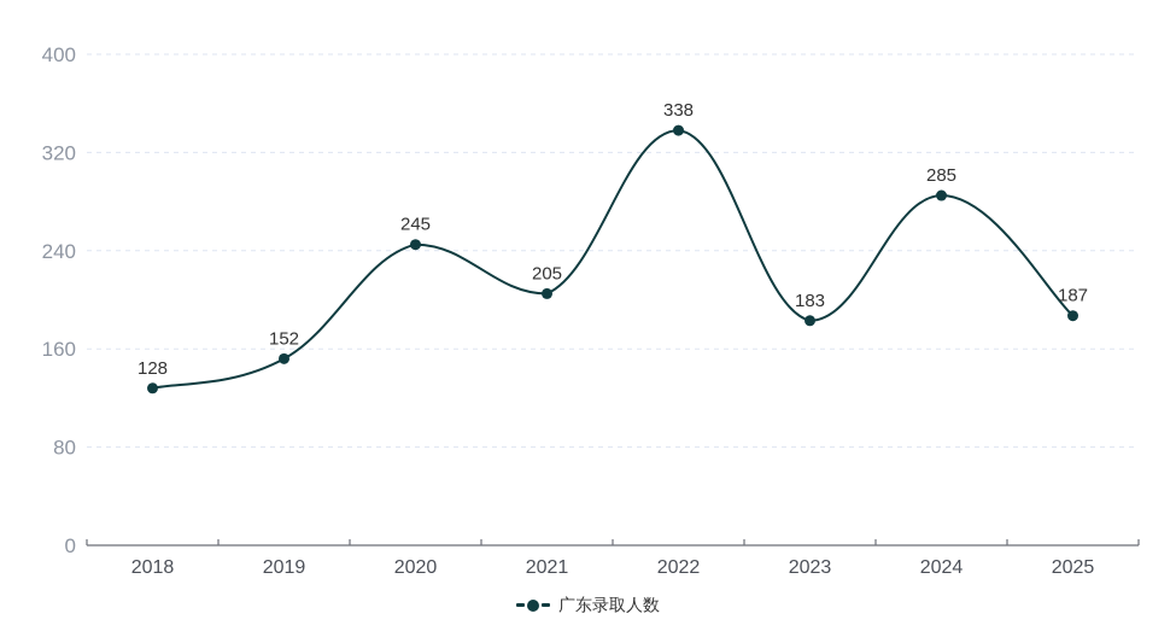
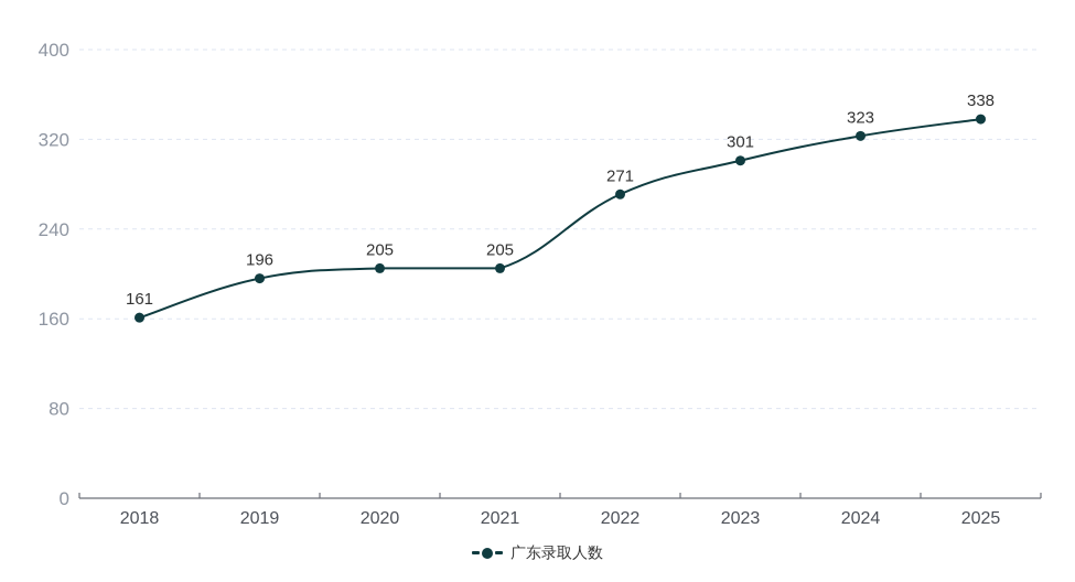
2018: 128 -> 161
2019: 152 -> 196
2020: 245 -> 205
2022: 338 -> 271
2023: 183 -> 301
2024: 285 -> 323
2025: 187 -> 338
